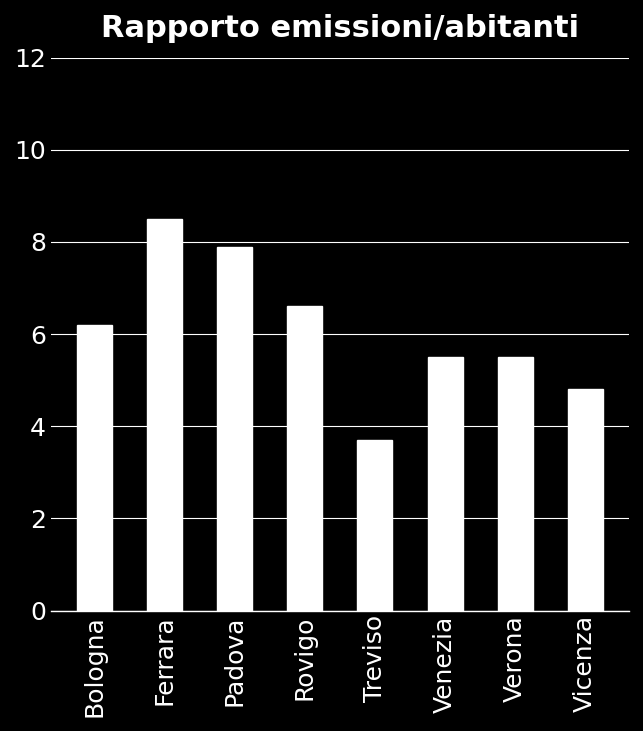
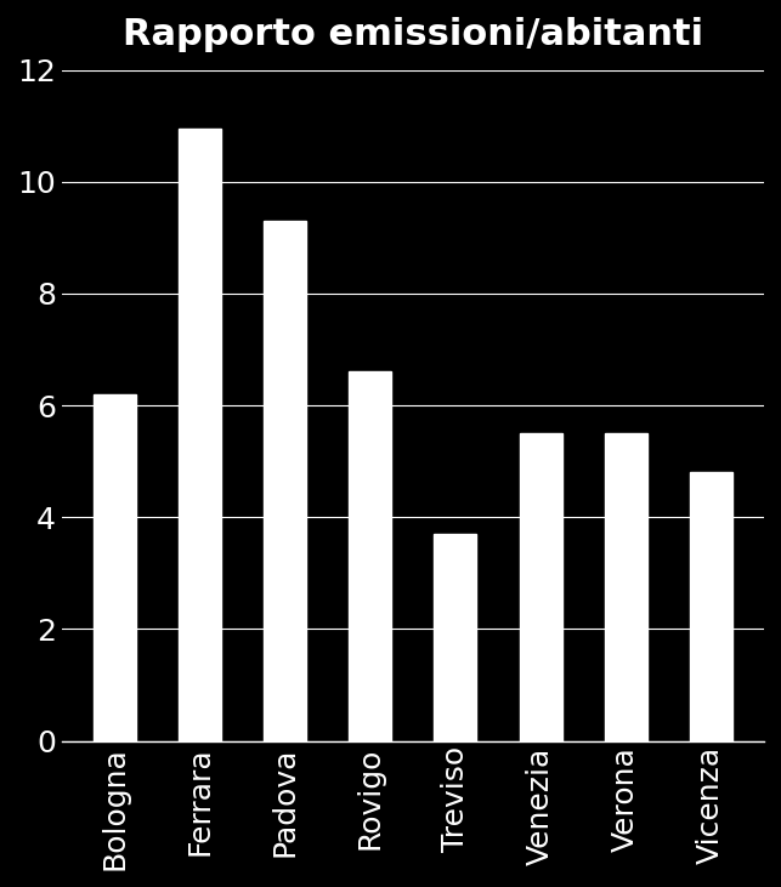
Ferrara: 8.50 -> 10.96
Padova: 7.90 -> 9.30
